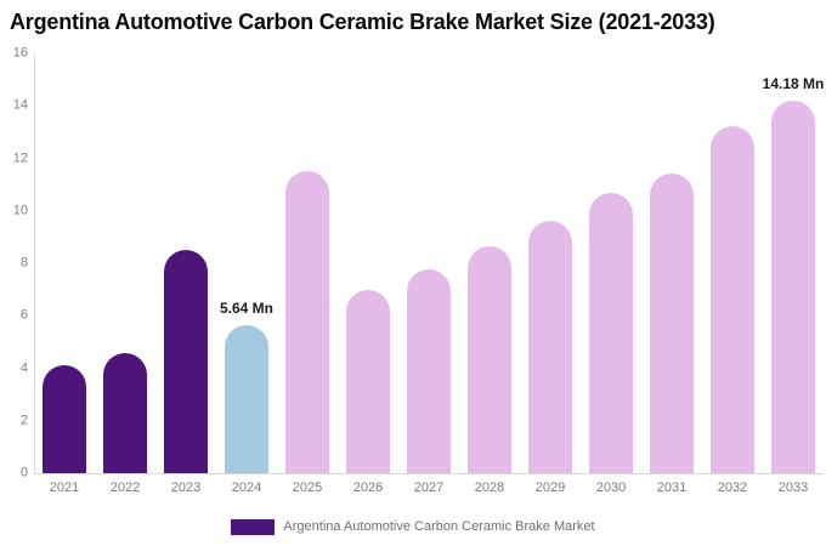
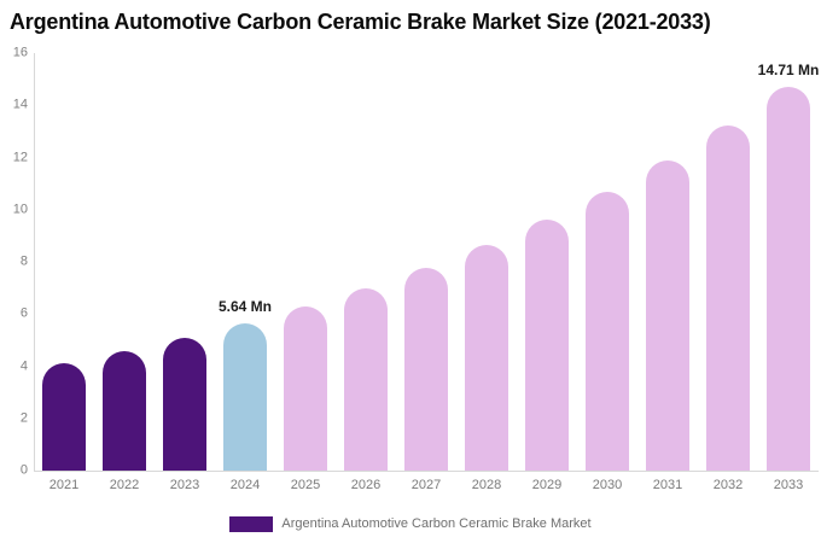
2023: 8.5 -> 5.1
2025: 11.5 -> 6.3
2031: 11.4 -> 11.9
2033: 14.18 -> 14.71
